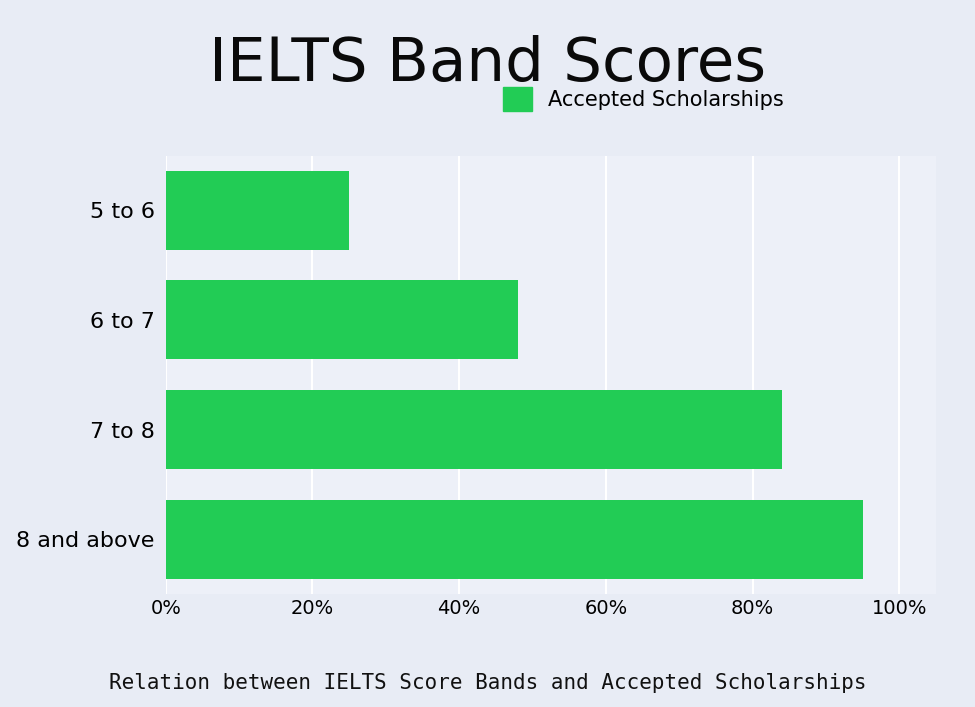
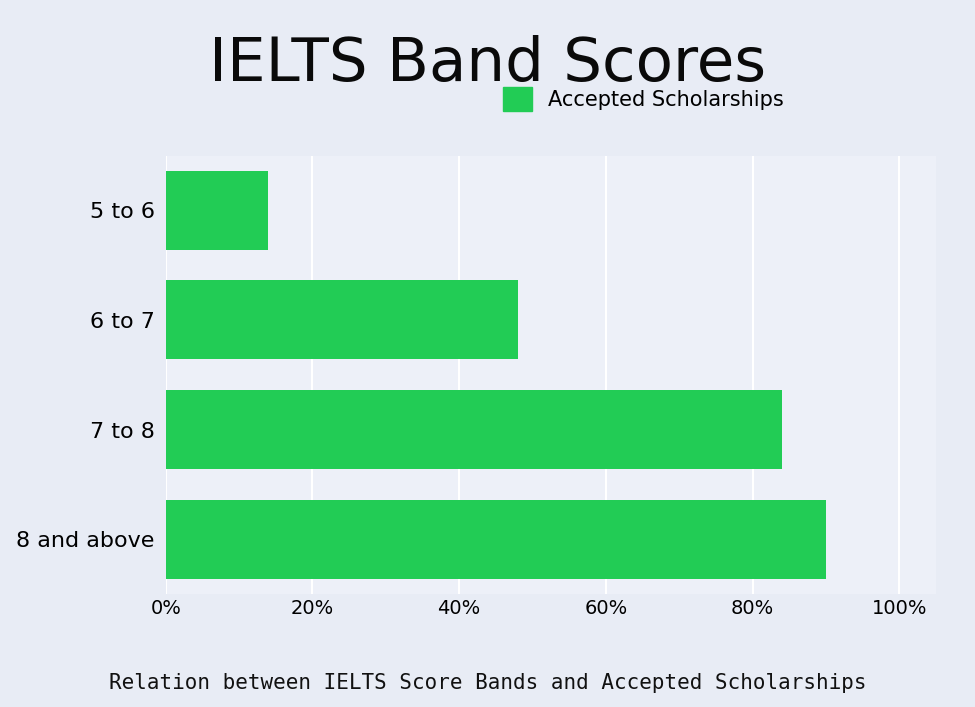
5 to 6: 25% -> 14%
8 and above: 95% -> 90%
